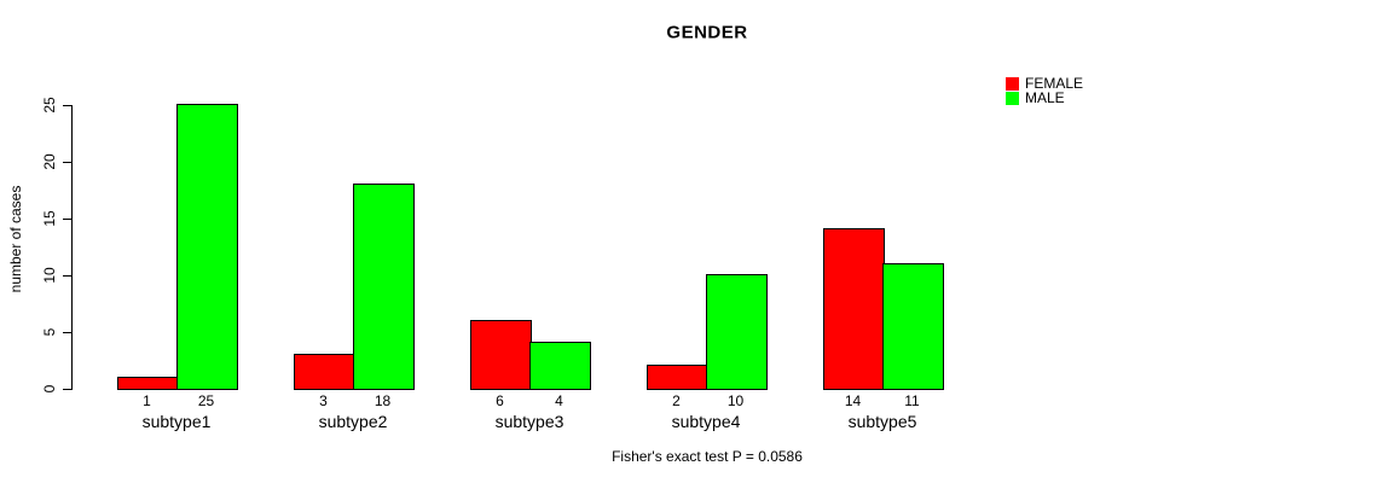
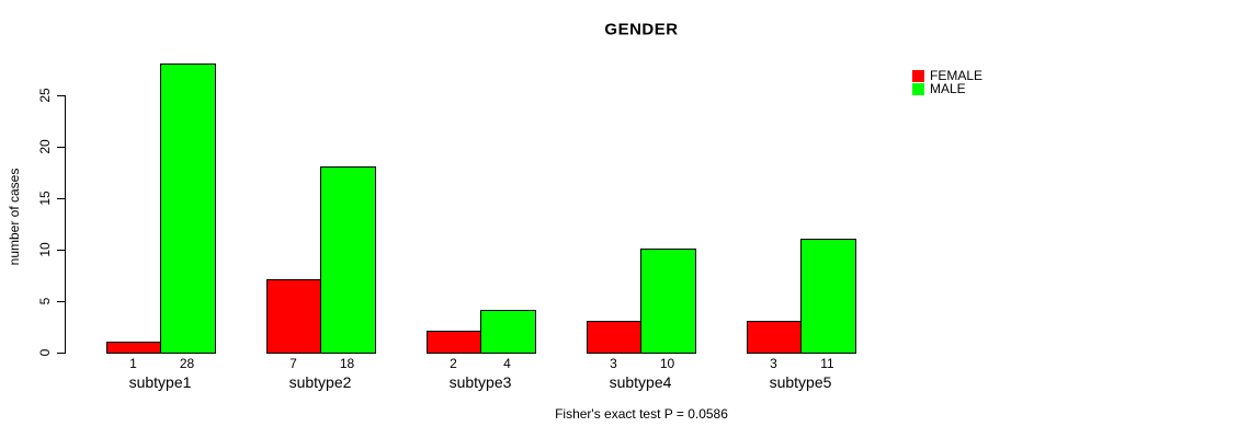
MALE/subtype1: 25 -> 28
FEMALE/subtype2: 3 -> 7
FEMALE/subtype3: 6 -> 2
FEMALE/subtype4: 2 -> 3
FEMALE/subtype5: 14 -> 3
